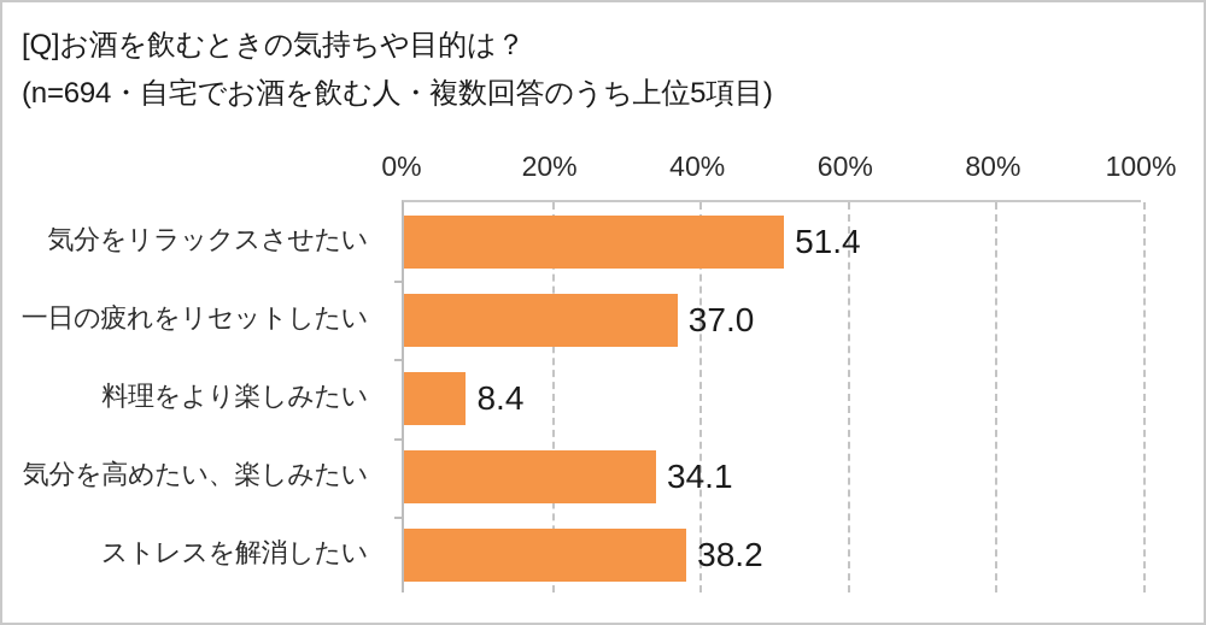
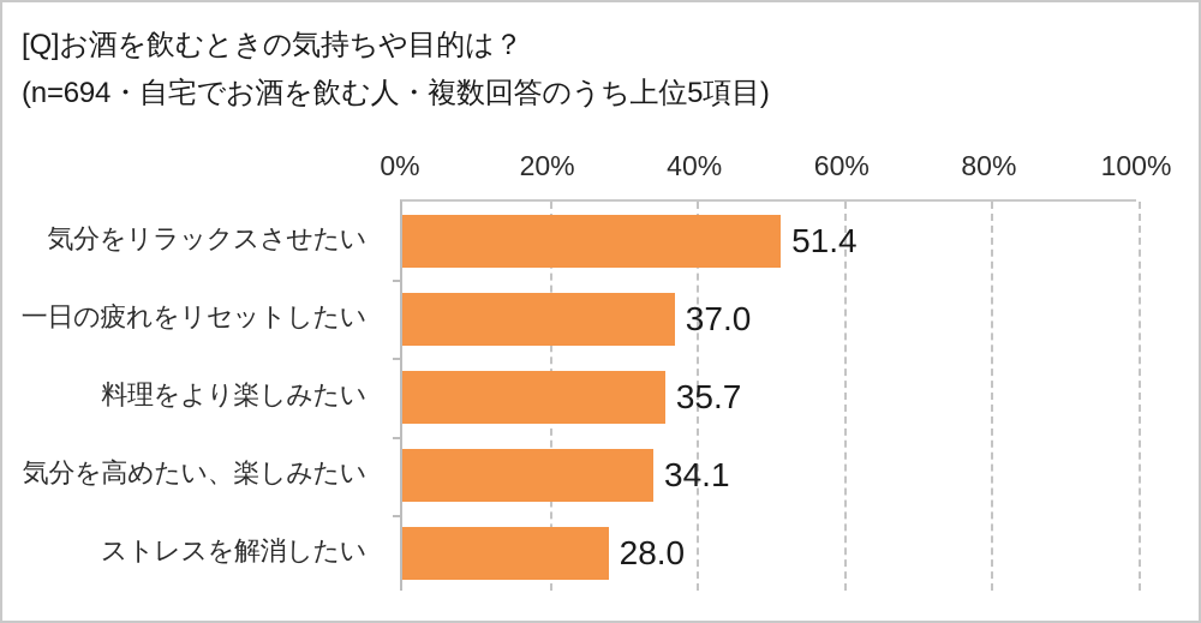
料理をより楽しみたい: 8.4 -> 35.7
ストレスを解消したい: 38.2 -> 28.0
